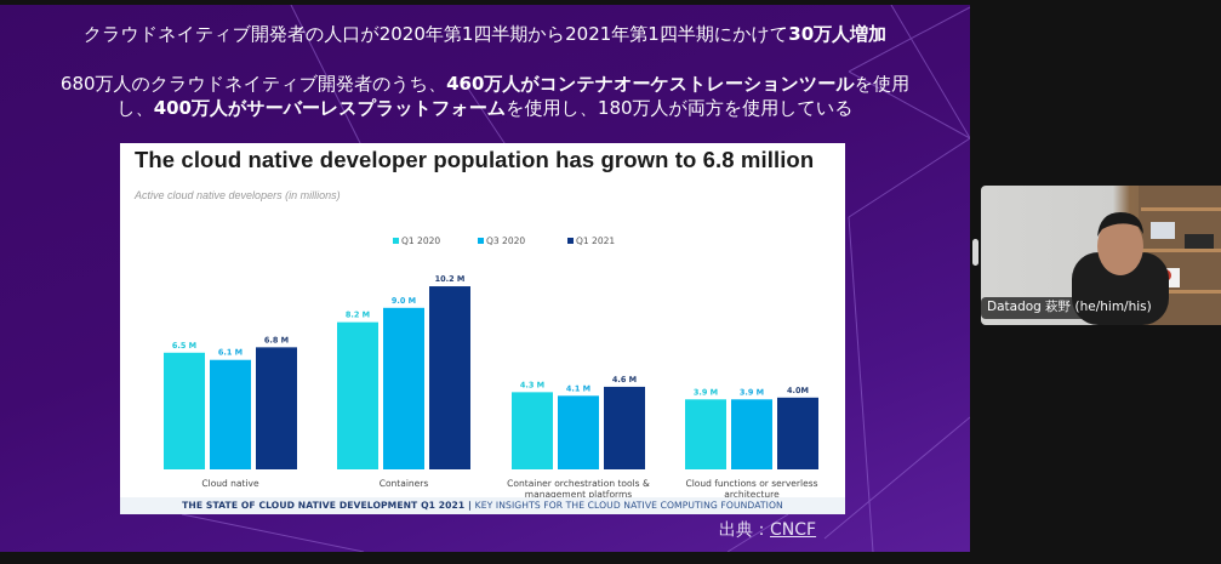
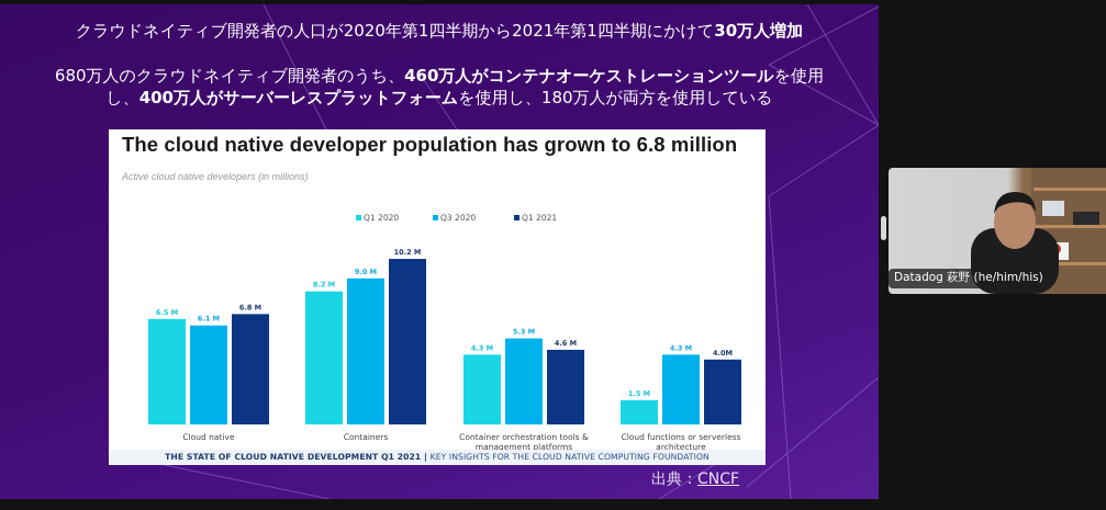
Q3 2020/Container orchestration tools & management platforms: 4.1 -> 5.3
Q1 2020/Cloud functions or serverless architecture: 3.9 -> 1.5
Q3 2020/Cloud functions or serverless architecture: 3.9 -> 4.3
